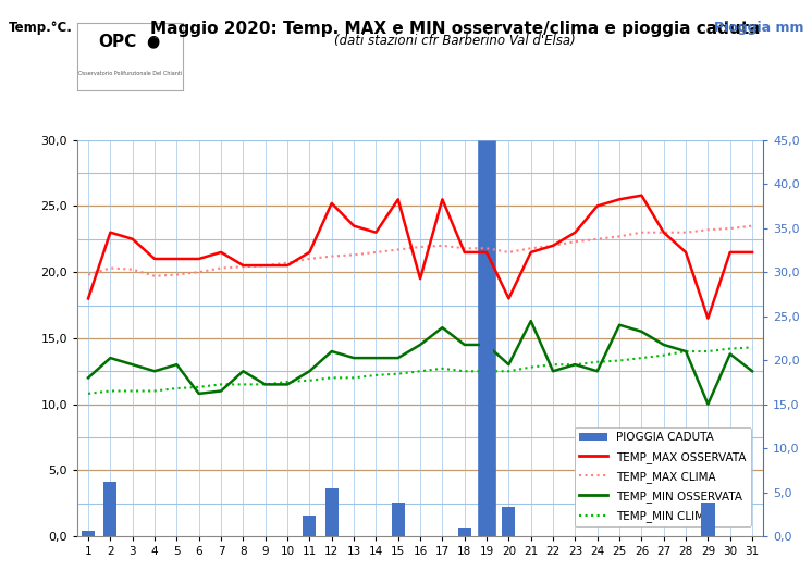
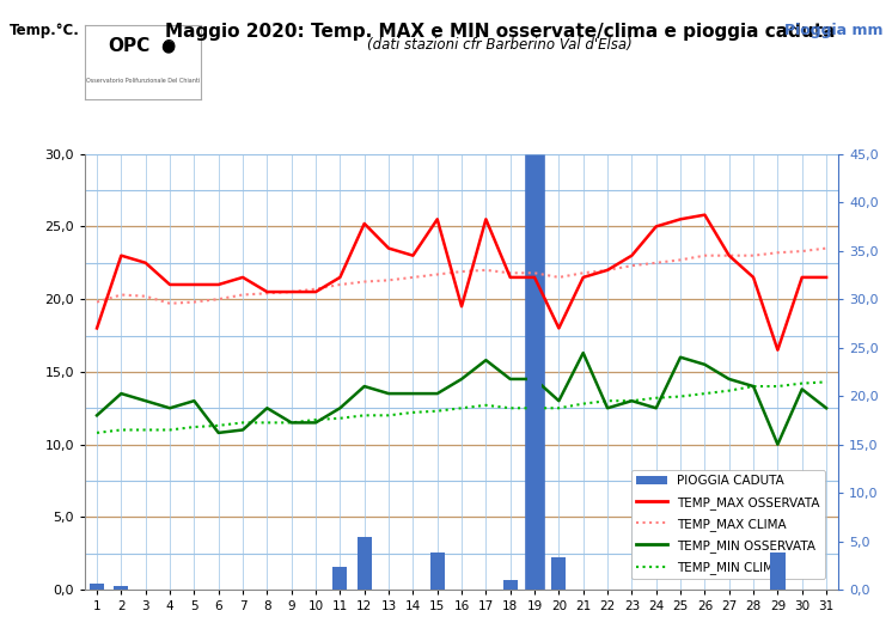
PIOGGIA CADUTA/2: 6,2 -> 0,4
